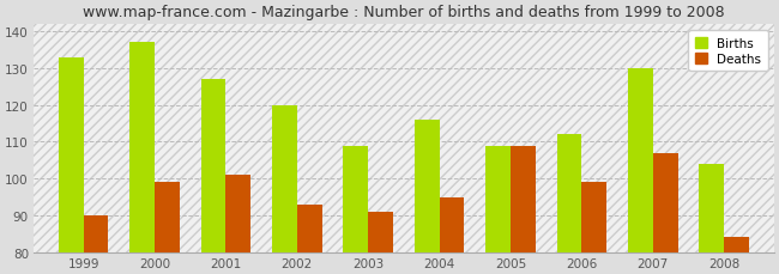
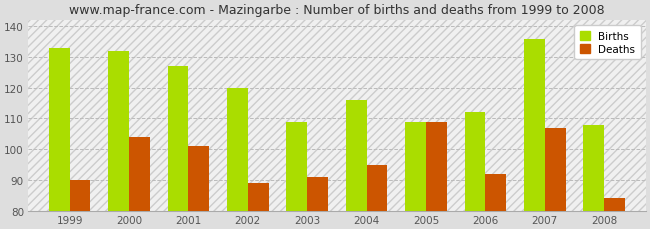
Births/2000: 137 -> 132
Deaths/2000: 99 -> 104
Deaths/2002: 93 -> 89
Deaths/2006: 99 -> 92
Births/2007: 130 -> 136
Births/2008: 104 -> 108
